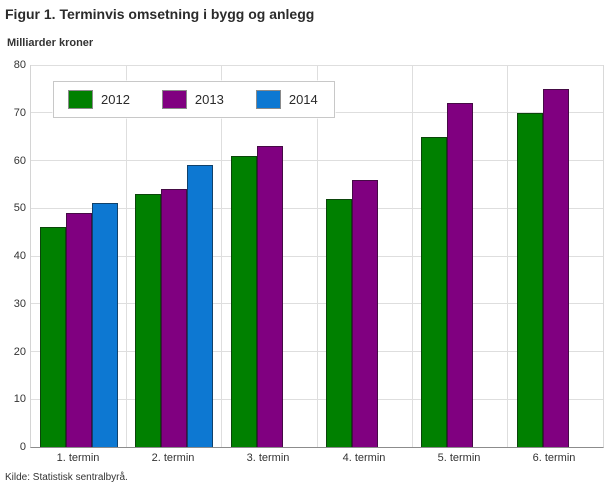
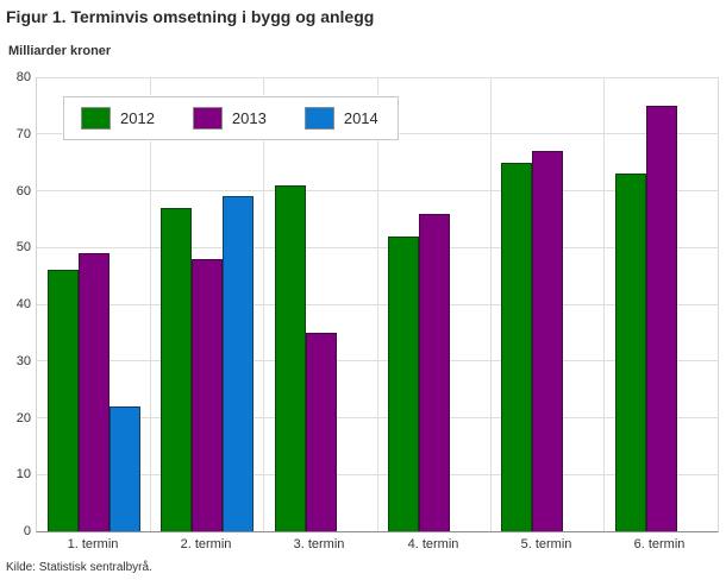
2014/1. termin: 51 -> 22
2012/2. termin: 53 -> 57
2013/2. termin: 54 -> 48
2013/3. termin: 63 -> 35
2013/5. termin: 72 -> 67
2012/6. termin: 70 -> 63
